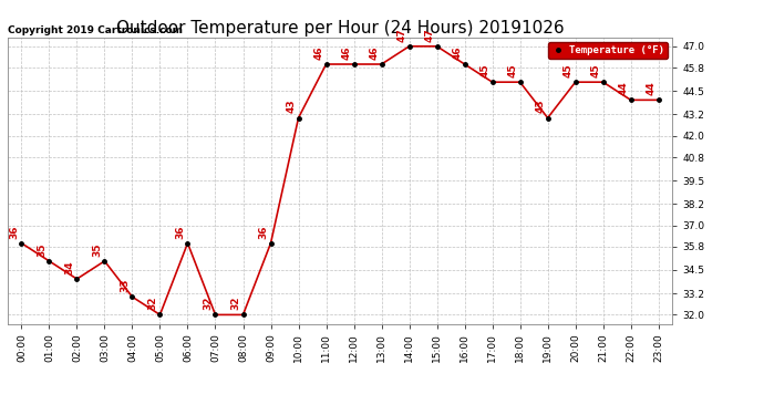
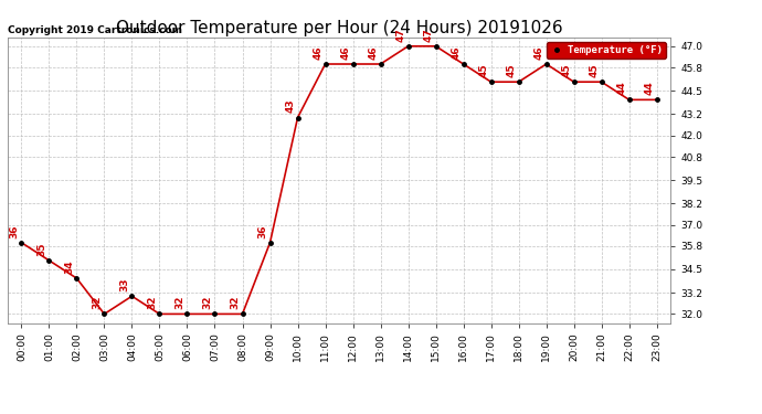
03:00: 35 -> 32
06:00: 36 -> 32
19:00: 43 -> 46
